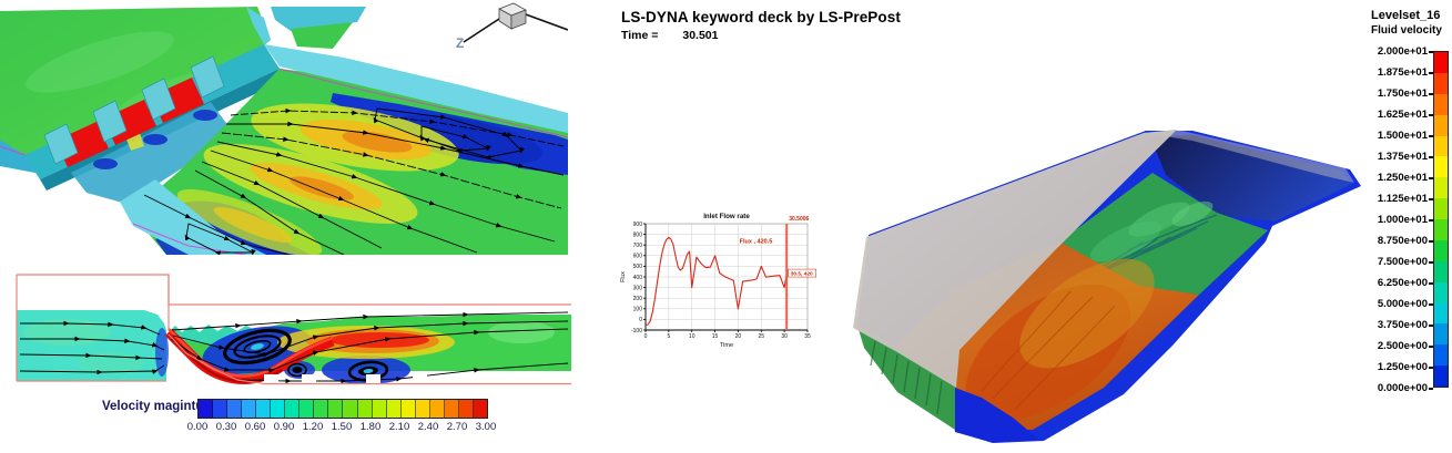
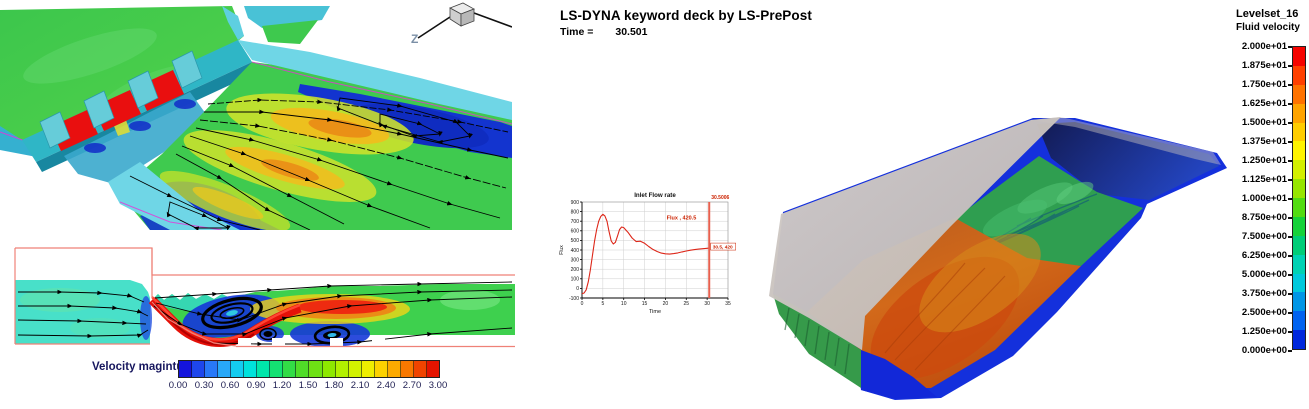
10: 300 -> 600
15: 600 -> 500
20: 100 -> 400
25: 500 -> 400
30: 300 -> 400
